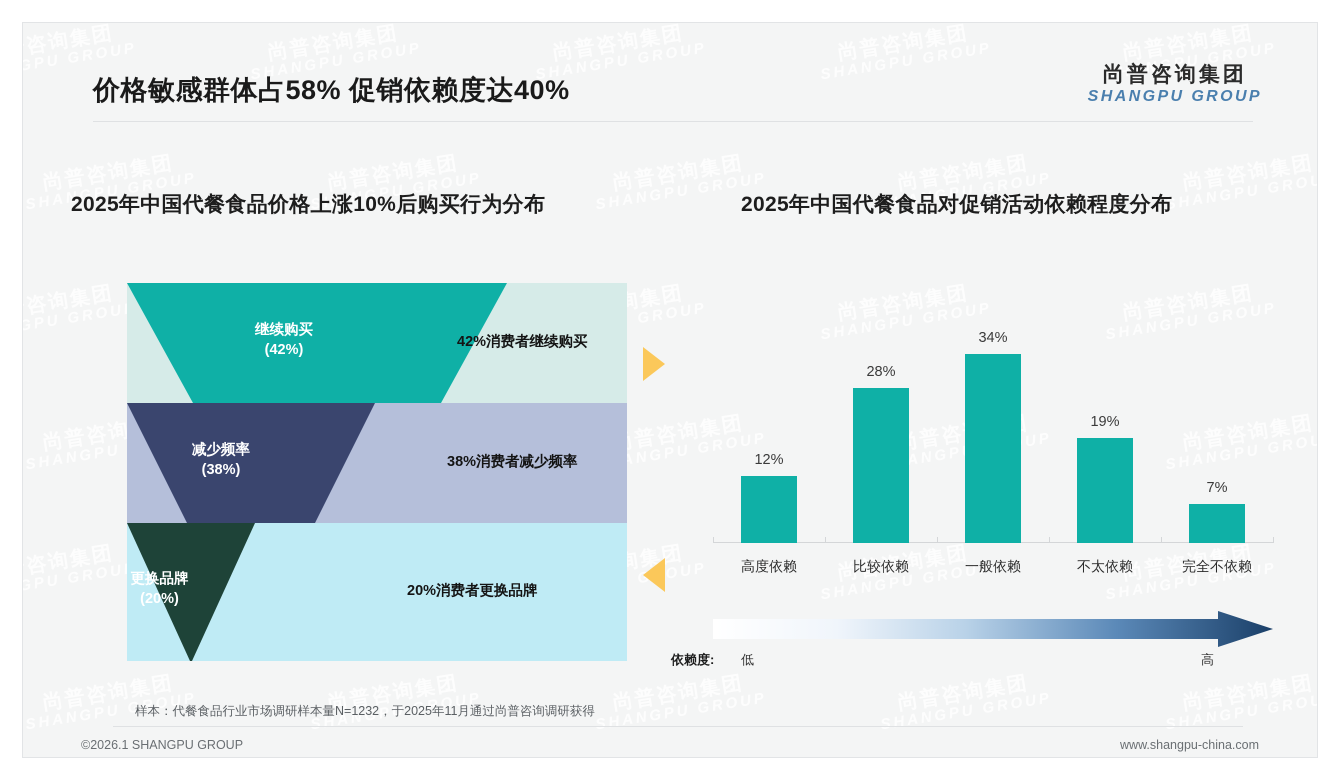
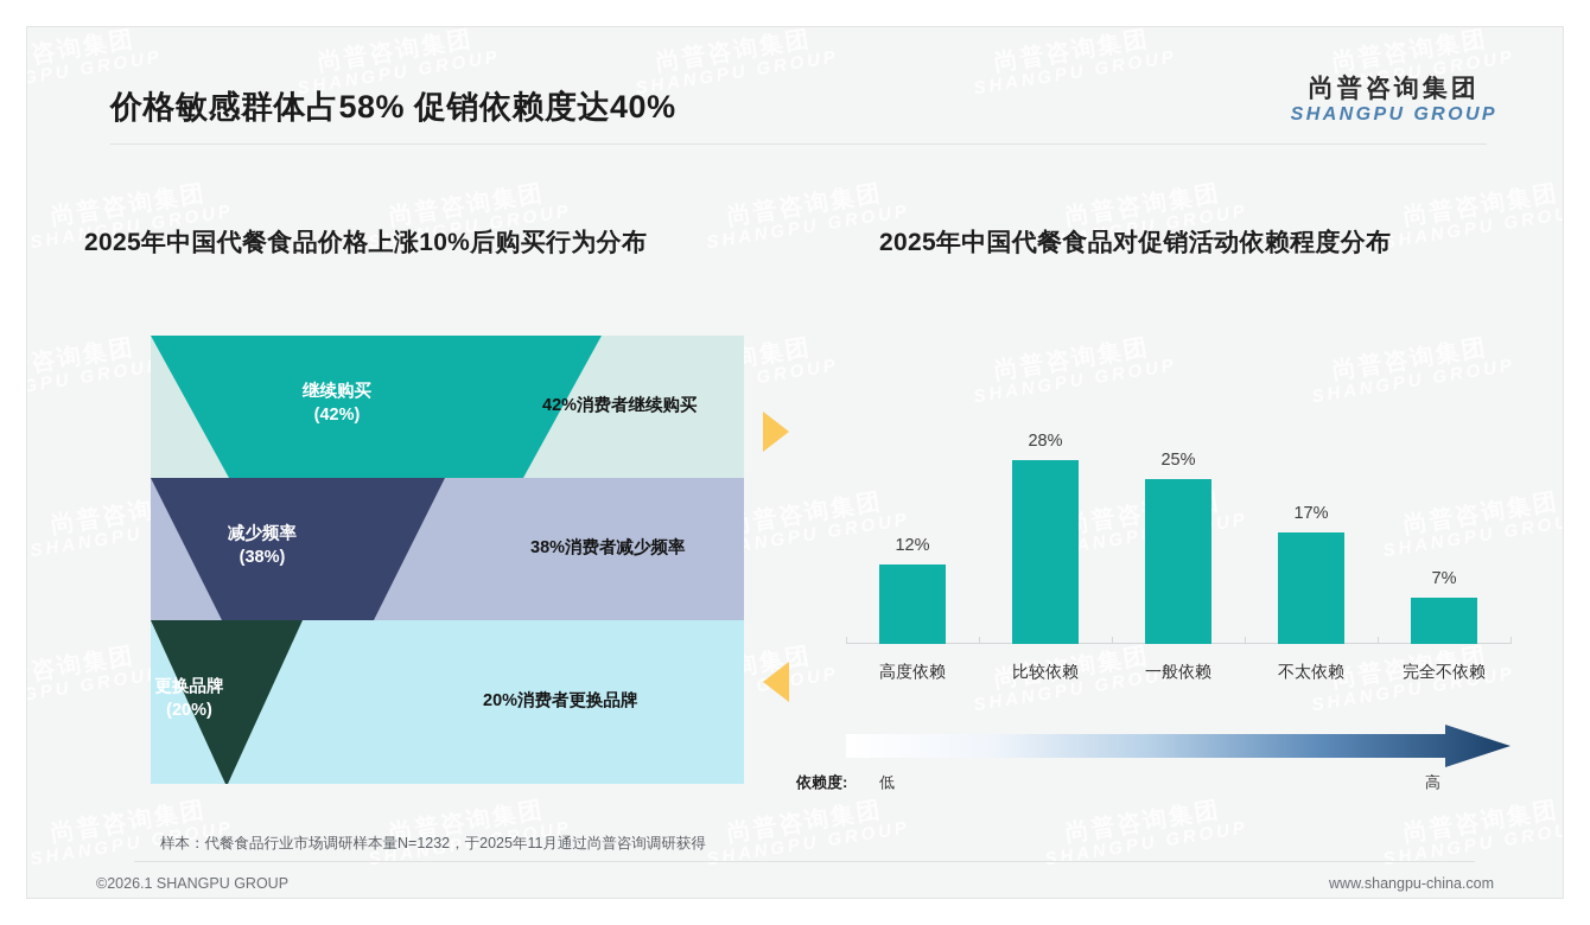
一般依赖: 34% -> 25%
不太依赖: 19% -> 17%
